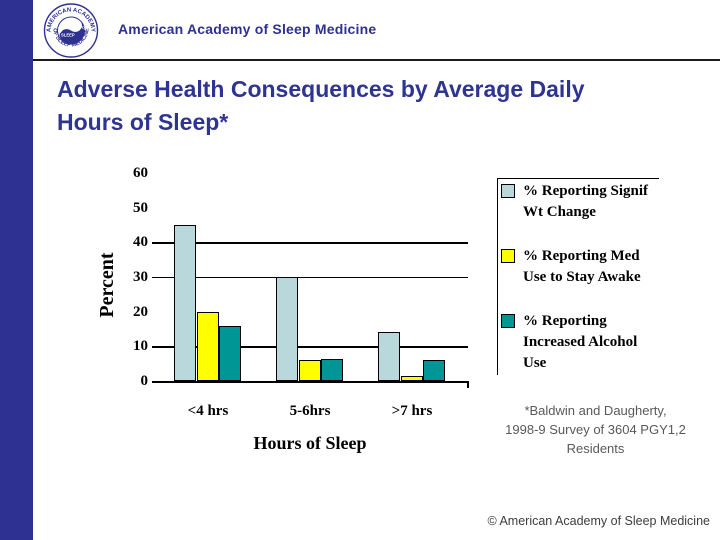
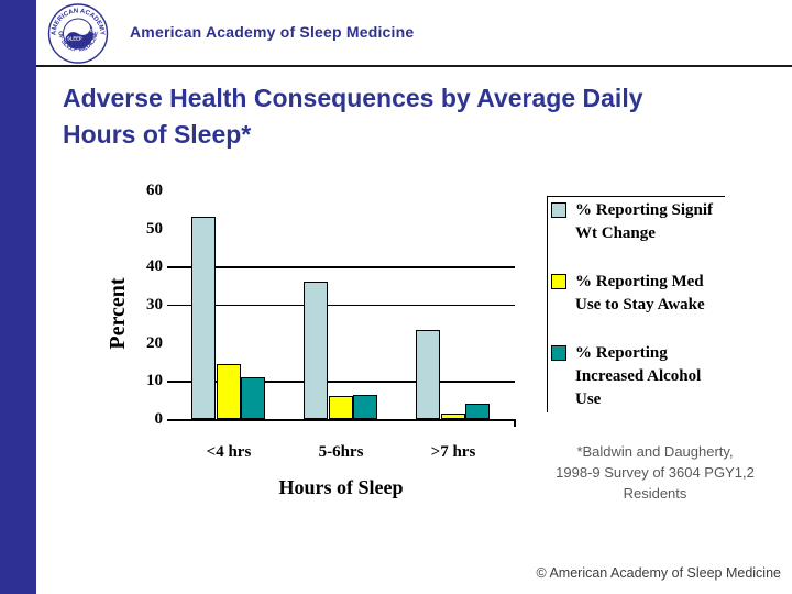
% Reporting Signif Wt Change/<4 hrs: 45 -> 53
% Reporting Med Use to Stay Awake/<4 hrs: 20 -> 14
% Reporting Increased Alcohol Use/<4 hrs: 16 -> 11
% Reporting Signif Wt Change/5-6hrs: 30 -> 36
% Reporting Signif Wt Change/>7 hrs: 14 -> 24
% Reporting Increased Alcohol Use/>7 hrs: 6 -> 4
